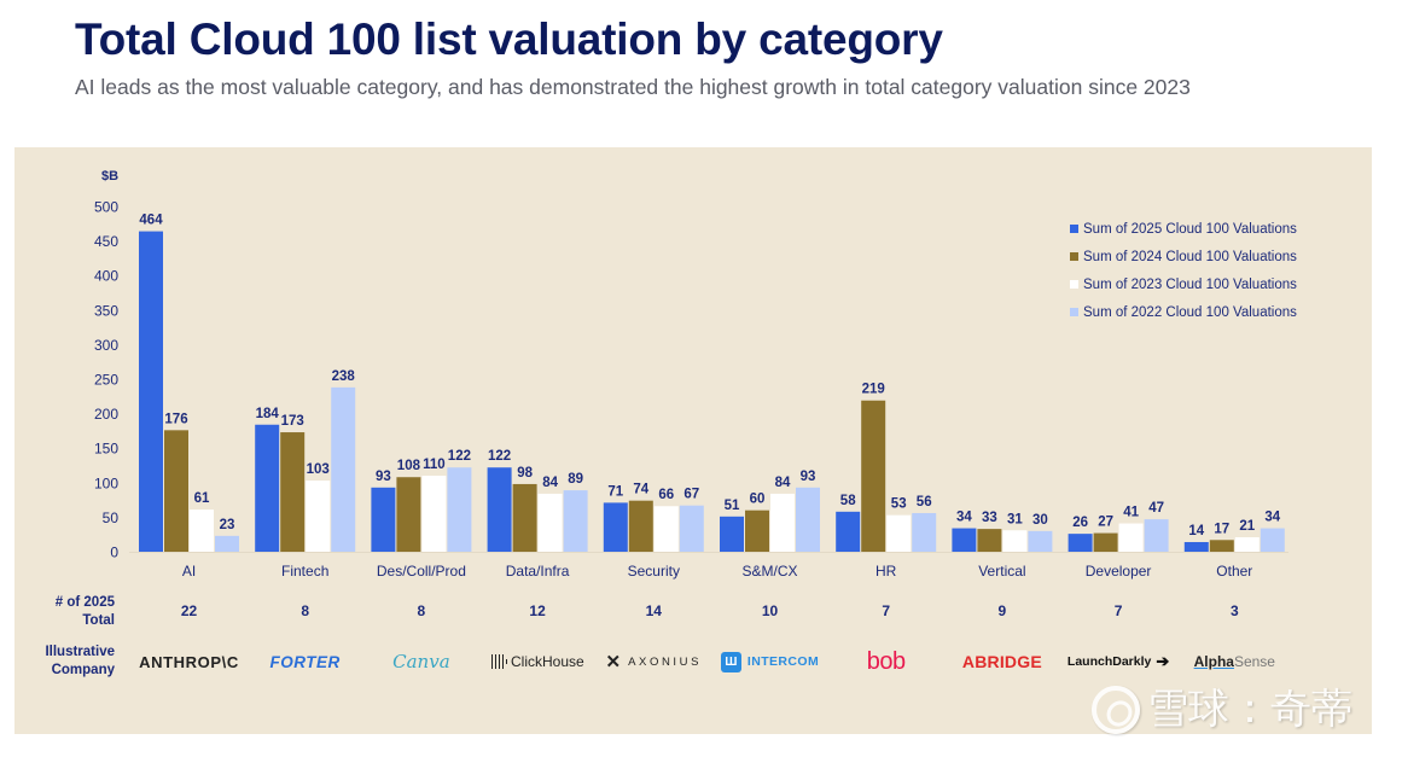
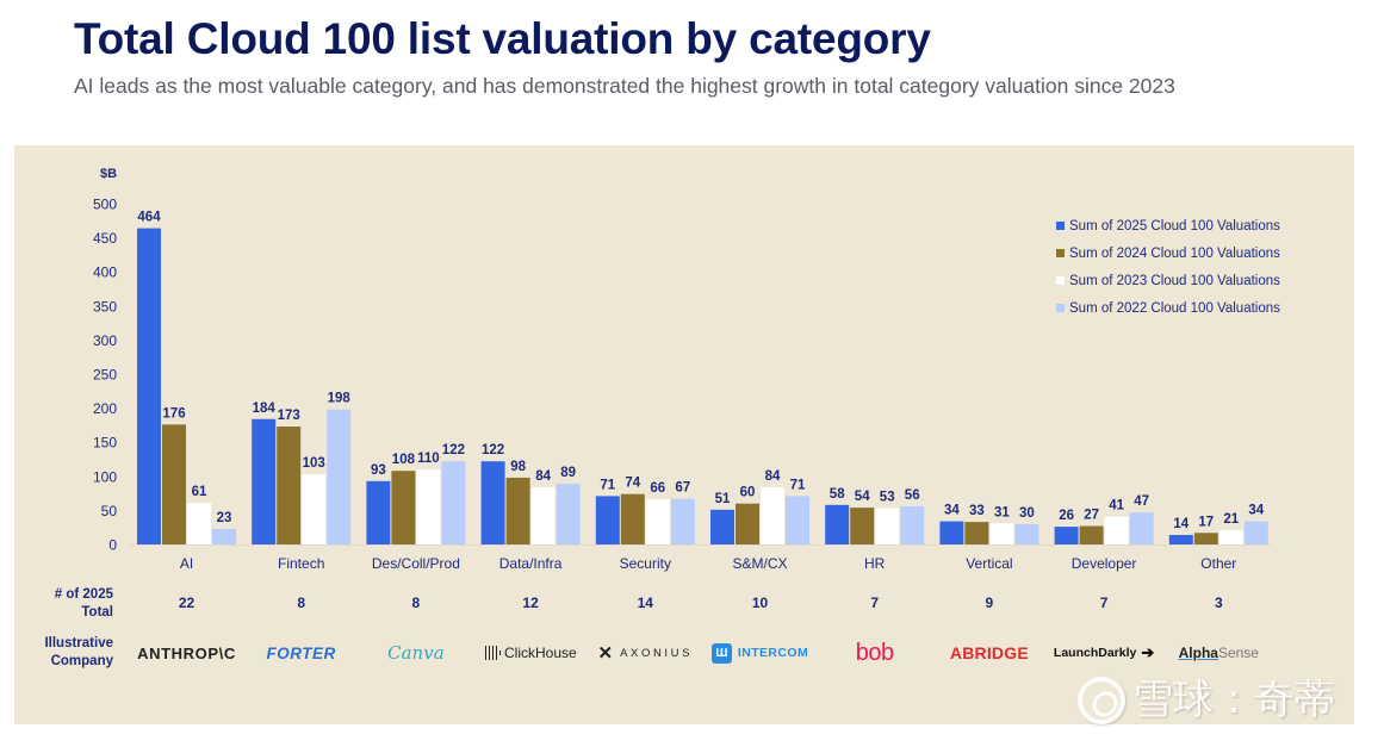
Sum of 2022 Cloud 100 Valuations/Fintech: 238 -> 198
Sum of 2022 Cloud 100 Valuations/S&M/CX: 93 -> 71
Sum of 2024 Cloud 100 Valuations/HR: 219 -> 54
